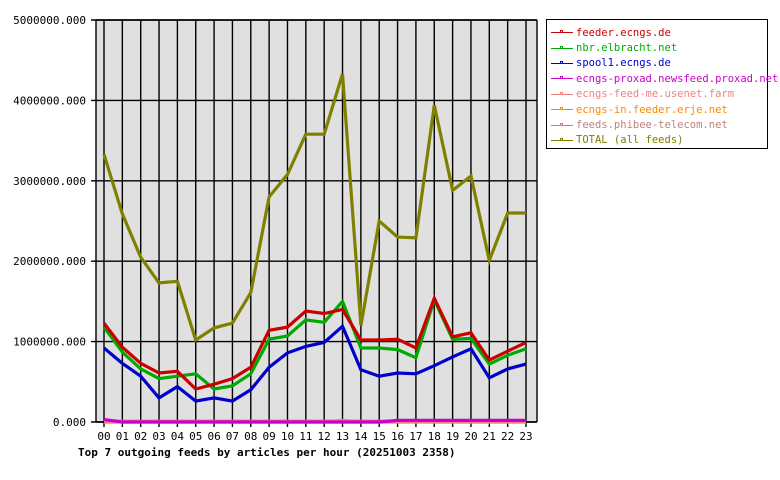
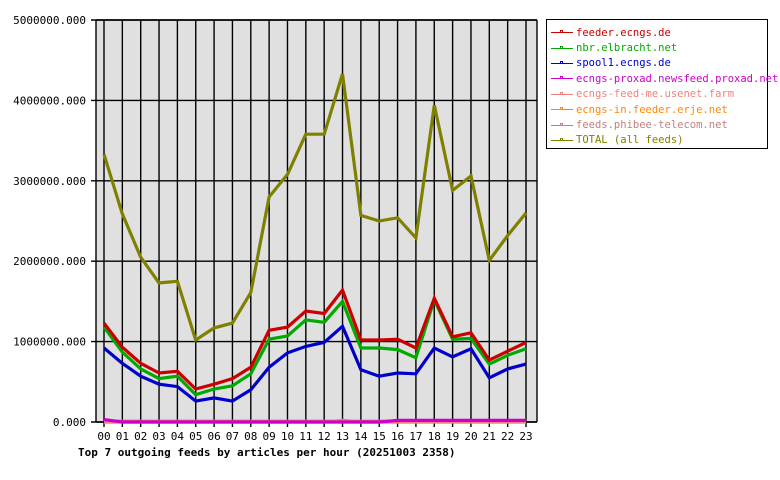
spool1.ecngs.de/03: 300000 -> 500000
nbr.elbracht.net/05: 600000 -> 300000
feeder.ecngs.de/13: 1400000 -> 1600000
TOTAL (all feeds)/14: 1200000 -> 2600000
TOTAL (all feeds)/16: 2300000 -> 2500000
spool1.ecngs.de/18: 700000 -> 900000
TOTAL (all feeds)/22: 2600000 -> 2300000
